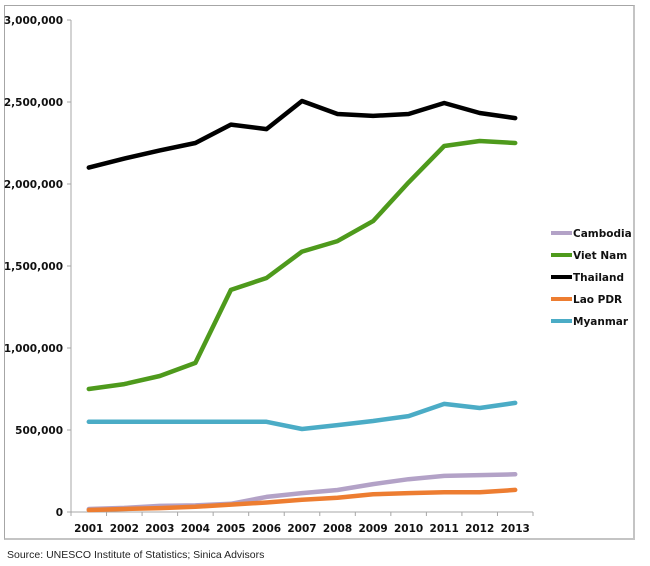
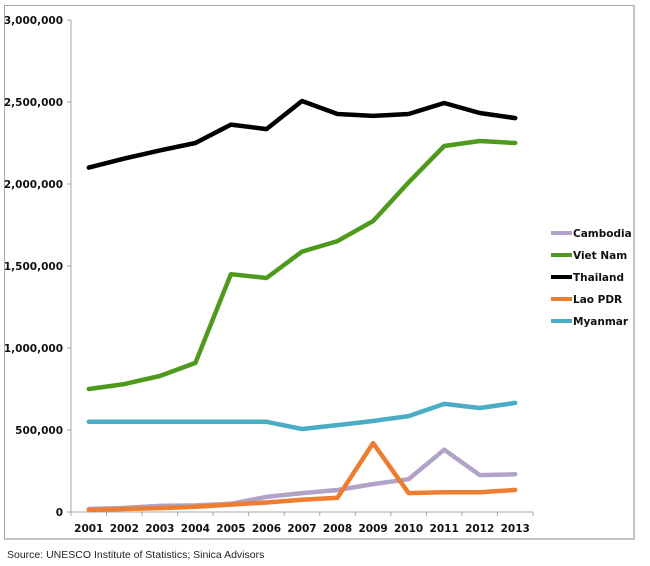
Viet Nam/2005: 1350000 -> 1450000
Lao PDR/2009: 110000 -> 420000
Cambodia/2011: 220000 -> 380000
